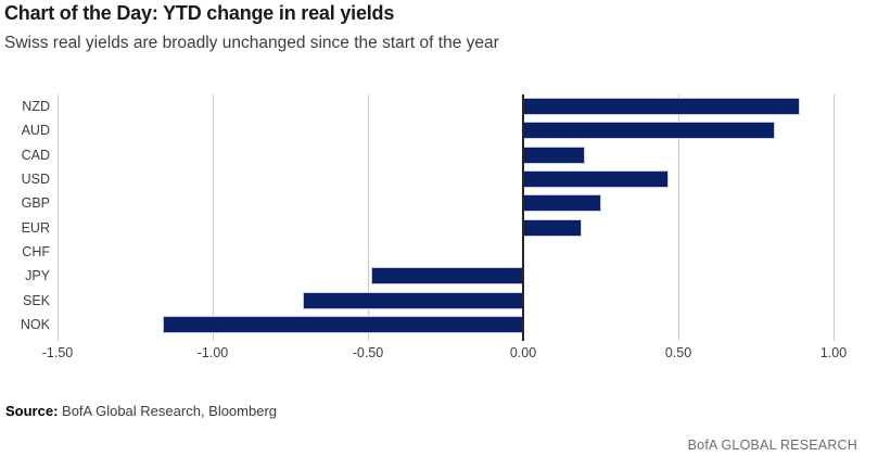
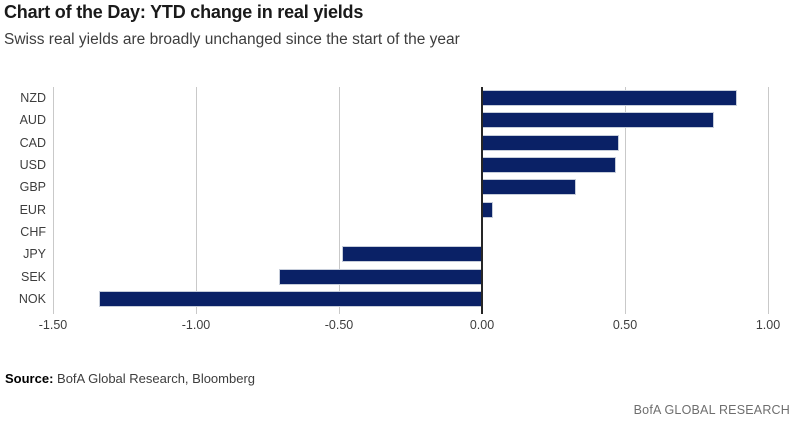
CAD: 0.20 -> 0.48
GBP: 0.25 -> 0.33
EUR: 0.19 -> 0.04
NOK: -1.16 -> -1.34
